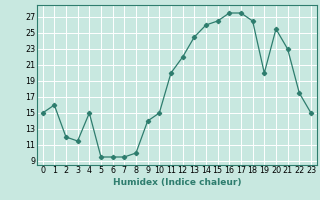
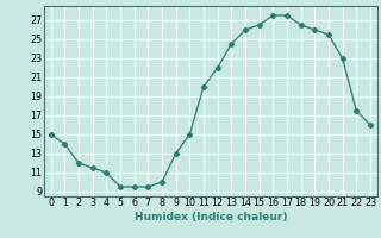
1: 16.0 -> 14.0
4: 15.0 -> 11.0
9: 14.0 -> 13.0
19: 20.0 -> 26.0
23: 15.0 -> 16.0
